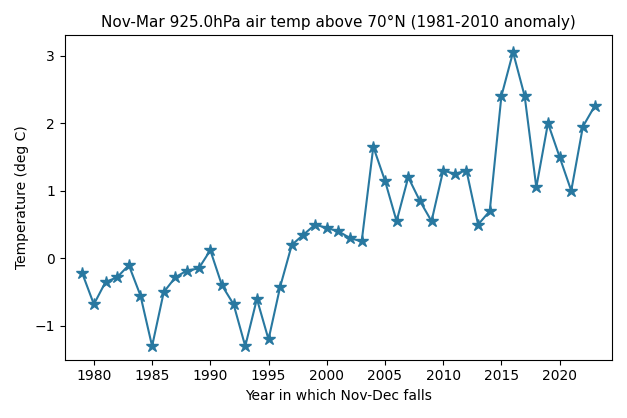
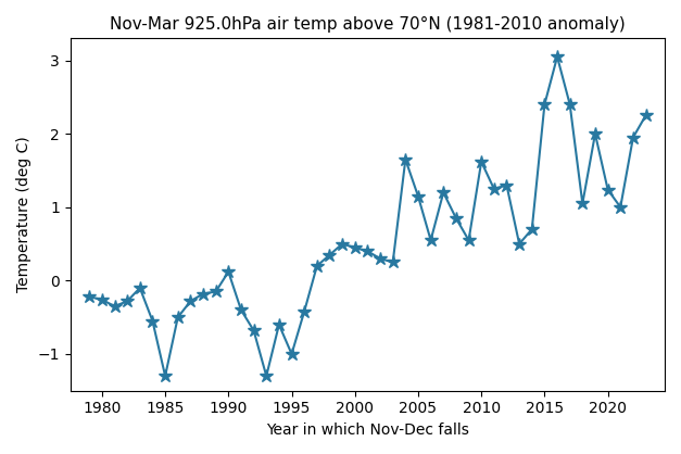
1980: -0.68 -> -0.26
1995: -1.20 -> -1.00
2010: 1.30 -> 1.62
2020: 1.50 -> 1.24
